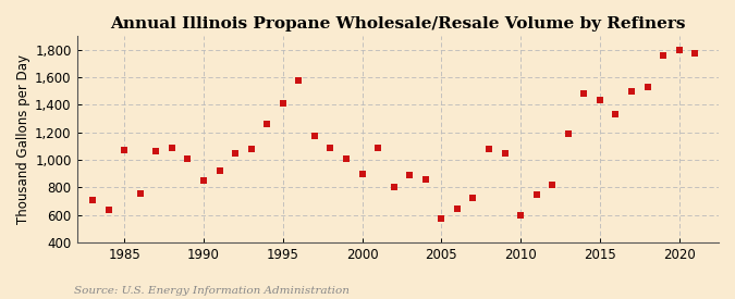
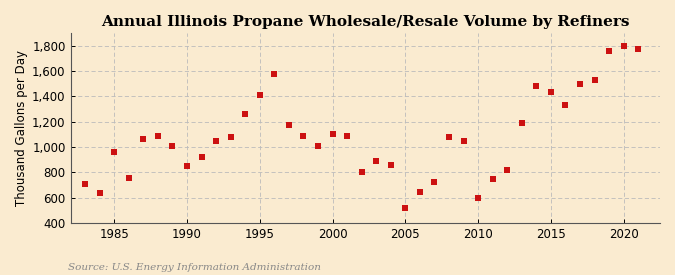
1985: 1,070 -> 960
2000: 900 -> 1,100
2005: 570 -> 520
